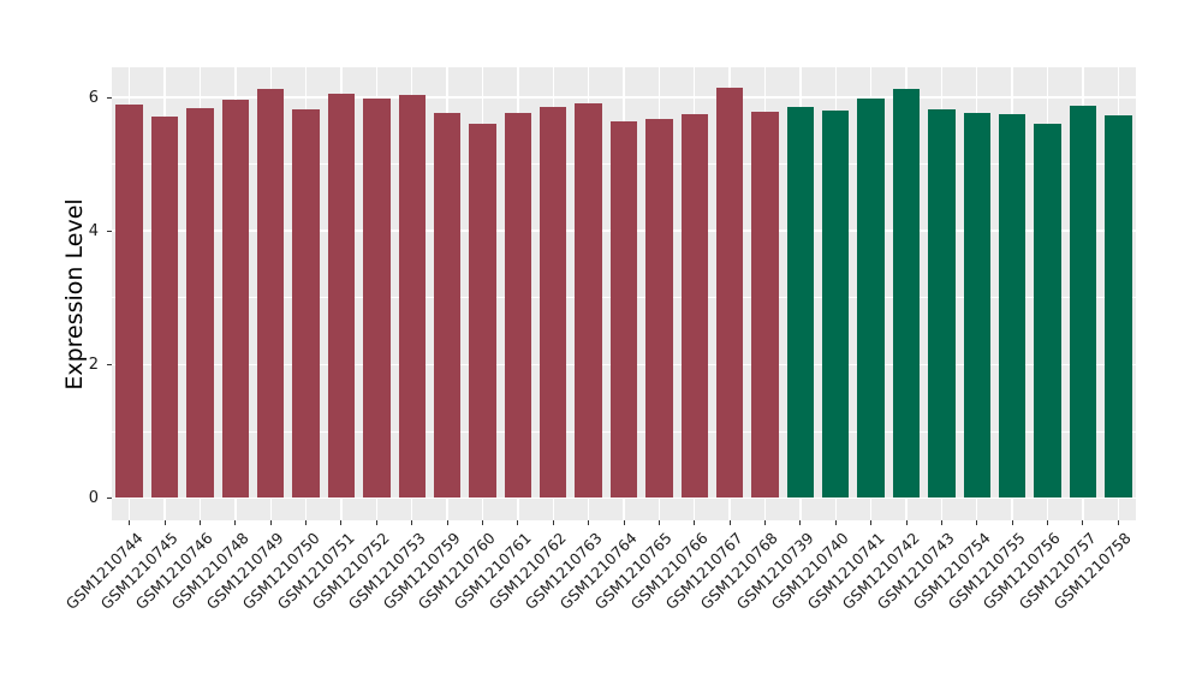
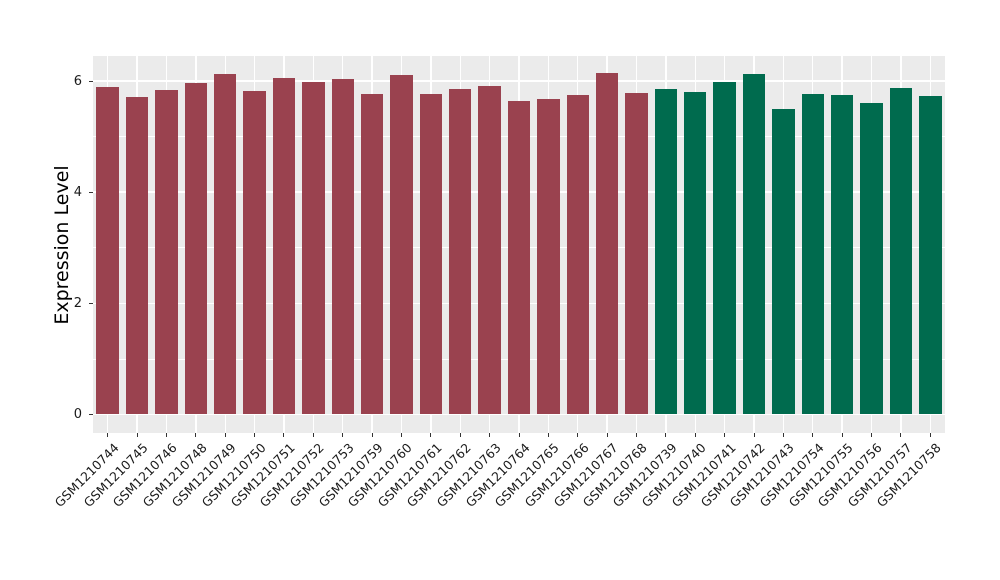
GSM1210760: 5.6 -> 6.1
GSM1210743: 5.8 -> 5.5
